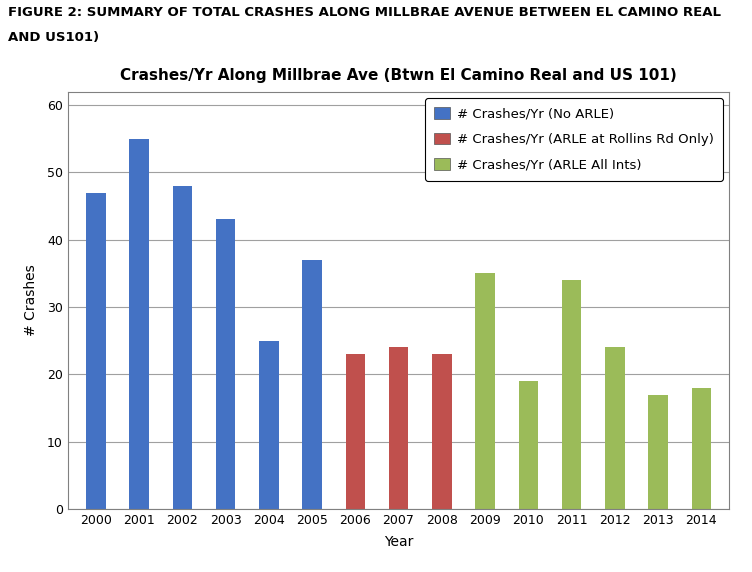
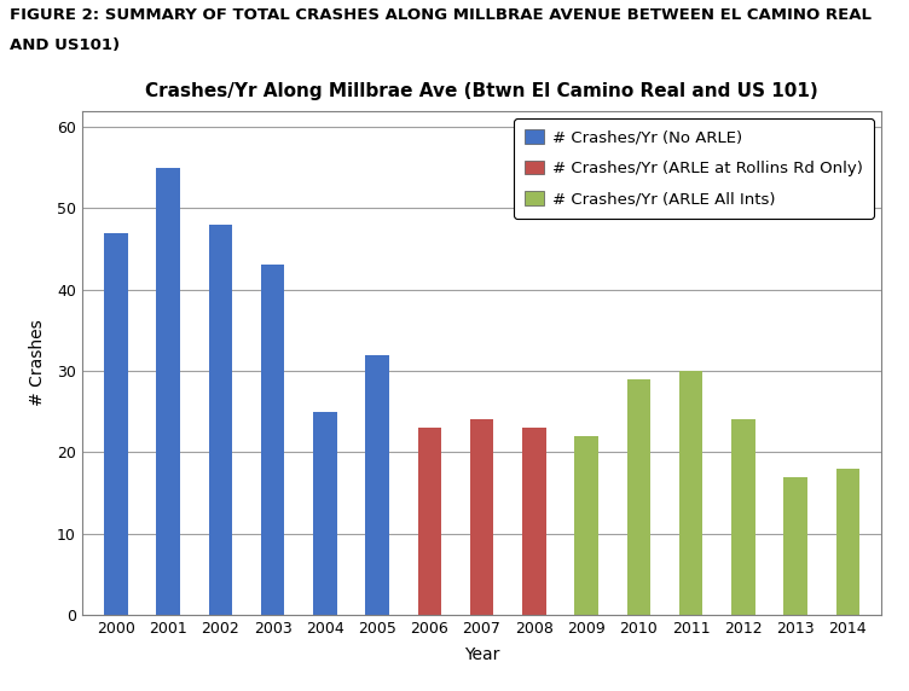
2005: 37 -> 32
2009: 35 -> 22
2010: 19 -> 29
2011: 34 -> 30
